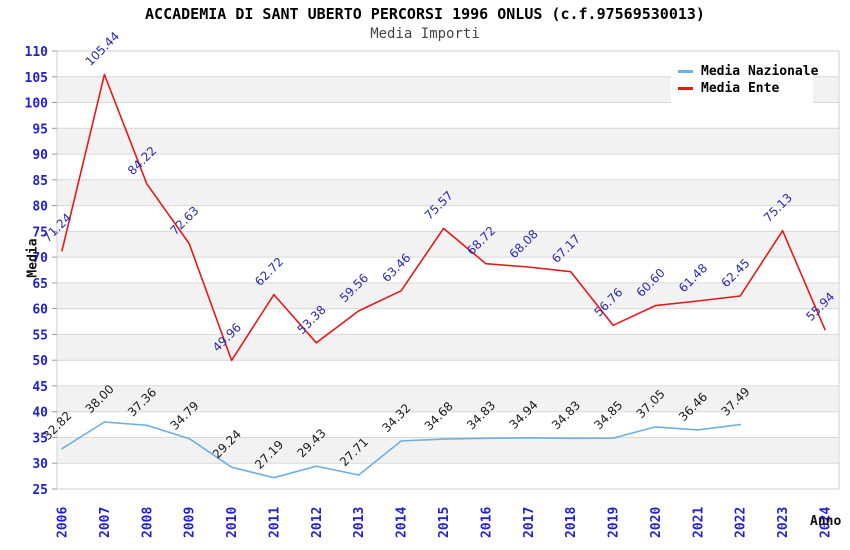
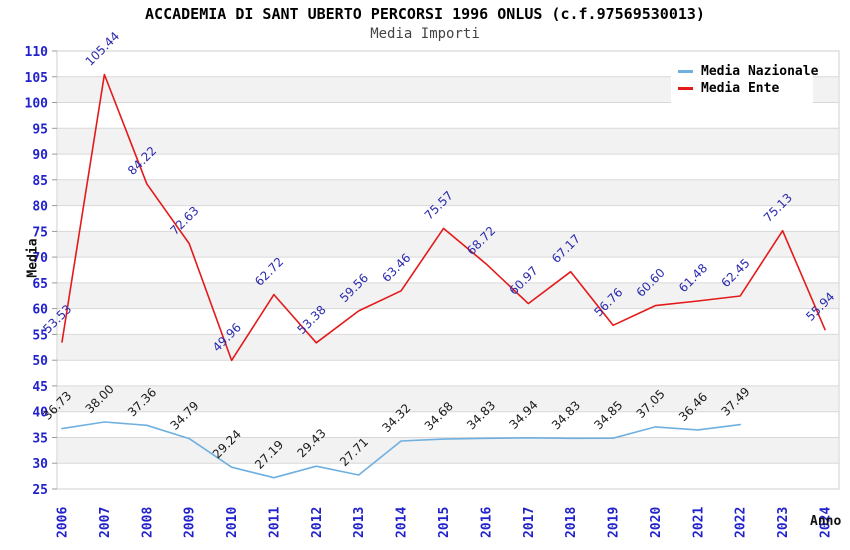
Media Nazionale/2006: 32.82 -> 36.73
Media Ente/2006: 71.24 -> 53.53
Media Ente/2017: 68.08 -> 60.97
